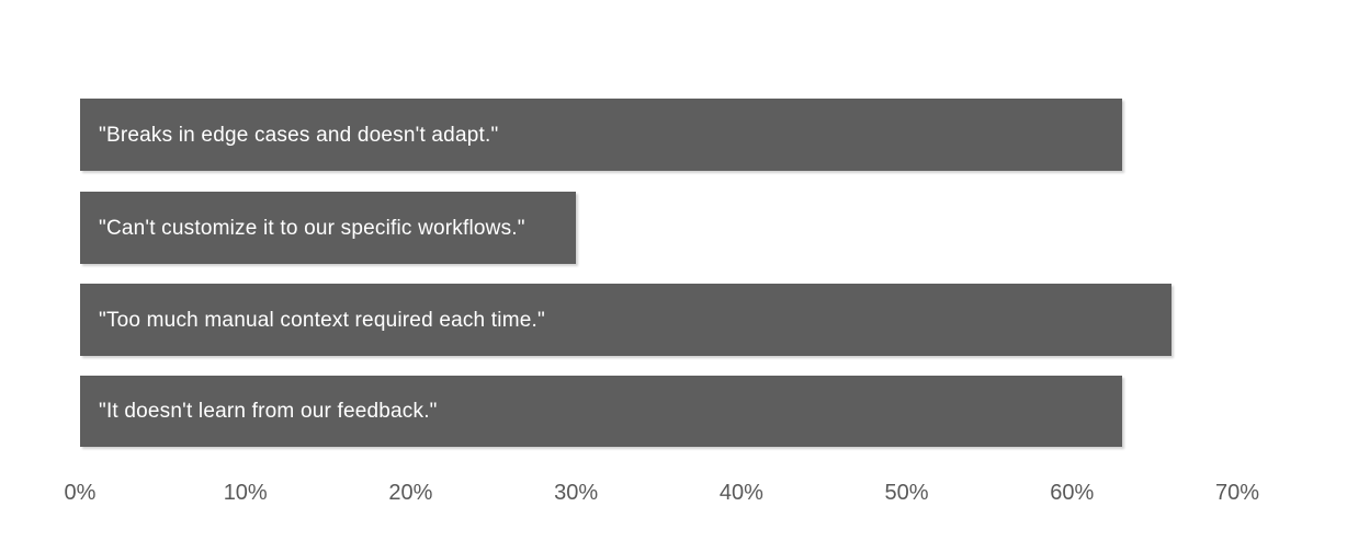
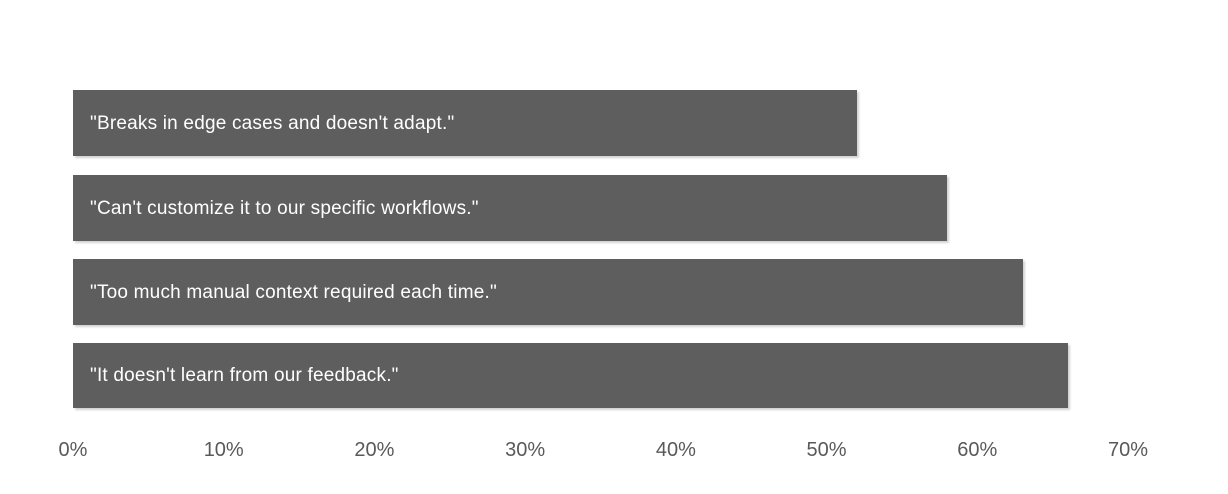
"Breaks in edge cases and doesn't adapt.": 63% -> 52%
"Can't customize it to our specific workflows.": 30% -> 58%
"Too much manual context required each time.": 66% -> 63%
"It doesn't learn from our feedback.": 63% -> 66%
